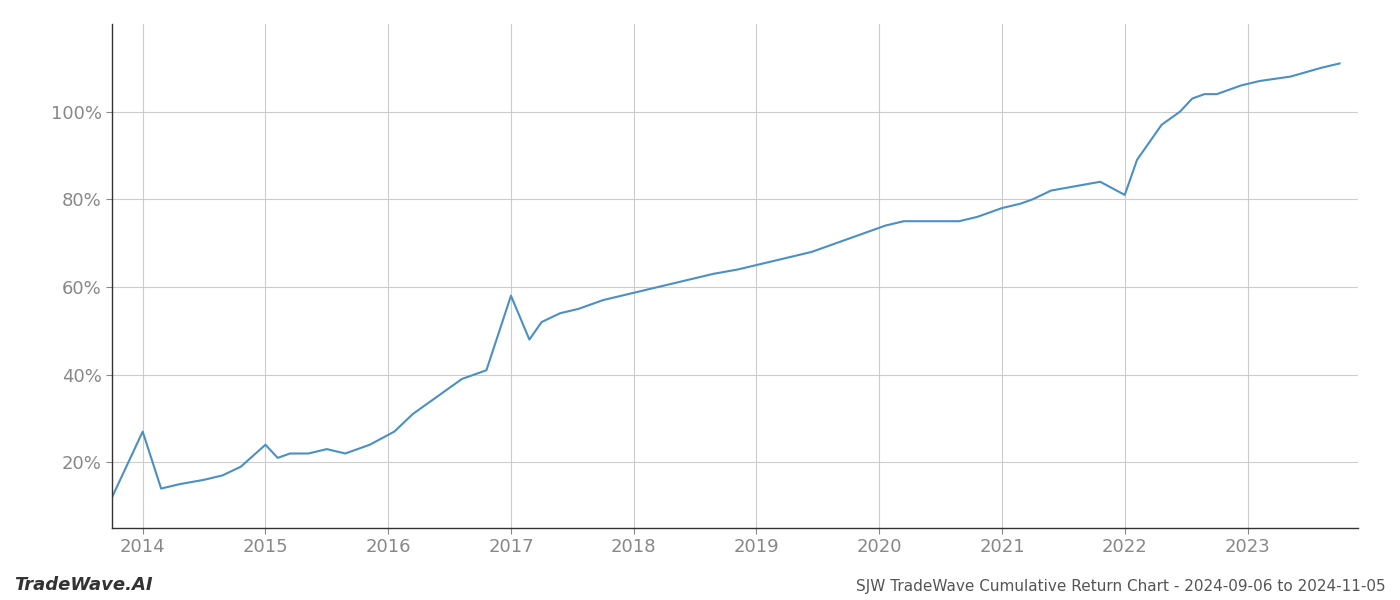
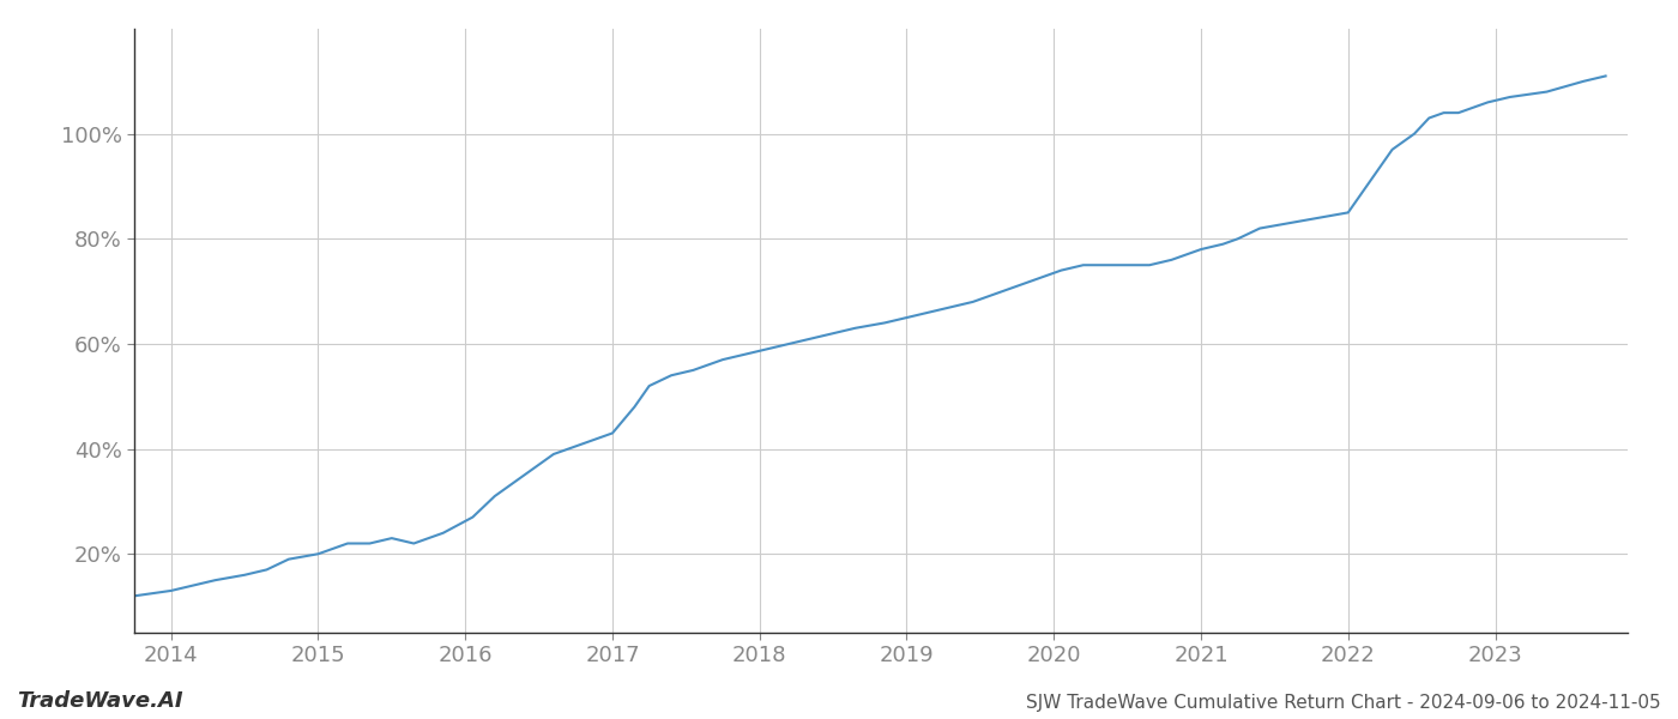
2014: 27% -> 13%
2015: 24% -> 20%
2017: 58% -> 43%
2022: 81% -> 85%
